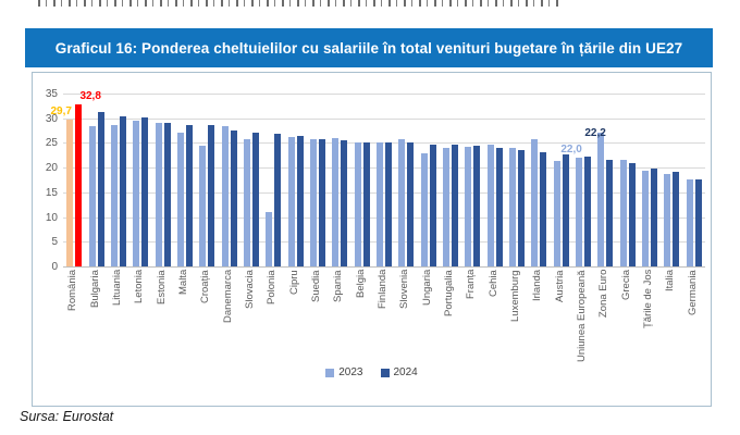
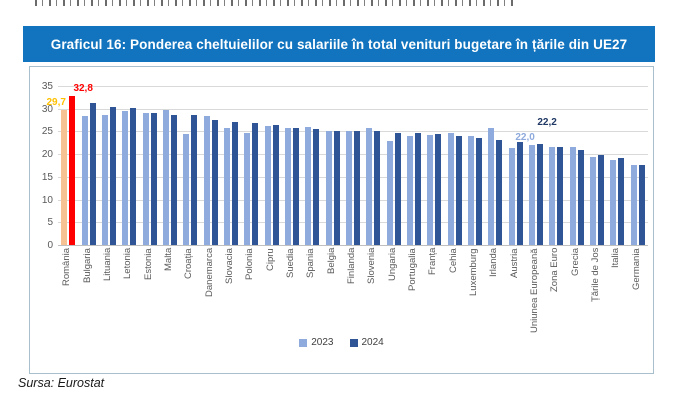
2023/Malta: 27 -> 30
2023/Polonia: 11 -> 25
2023/Zona Euro: 27 -> 22
